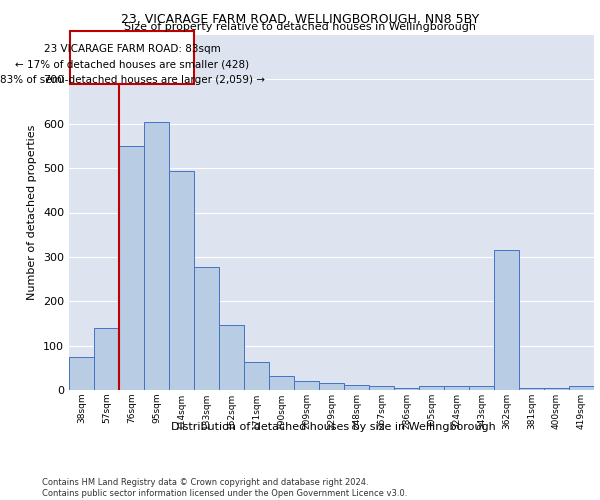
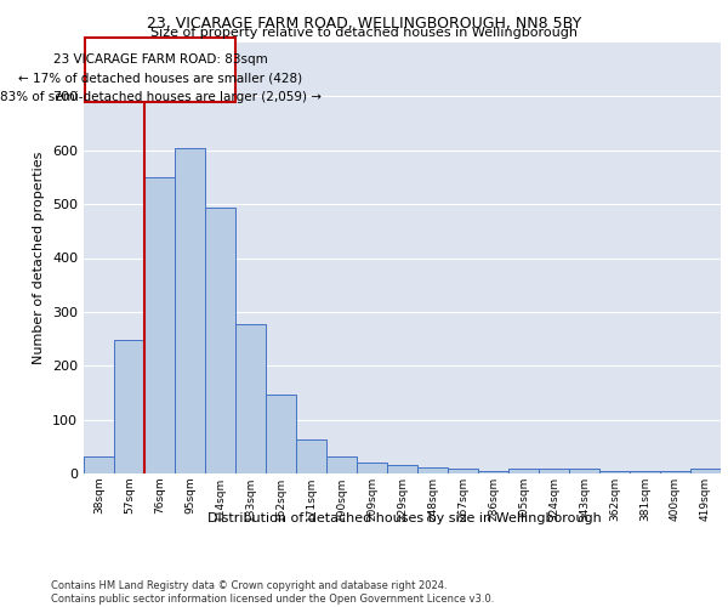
38sqm: 75 -> 32
57sqm: 140 -> 248
362sqm: 315 -> 4
